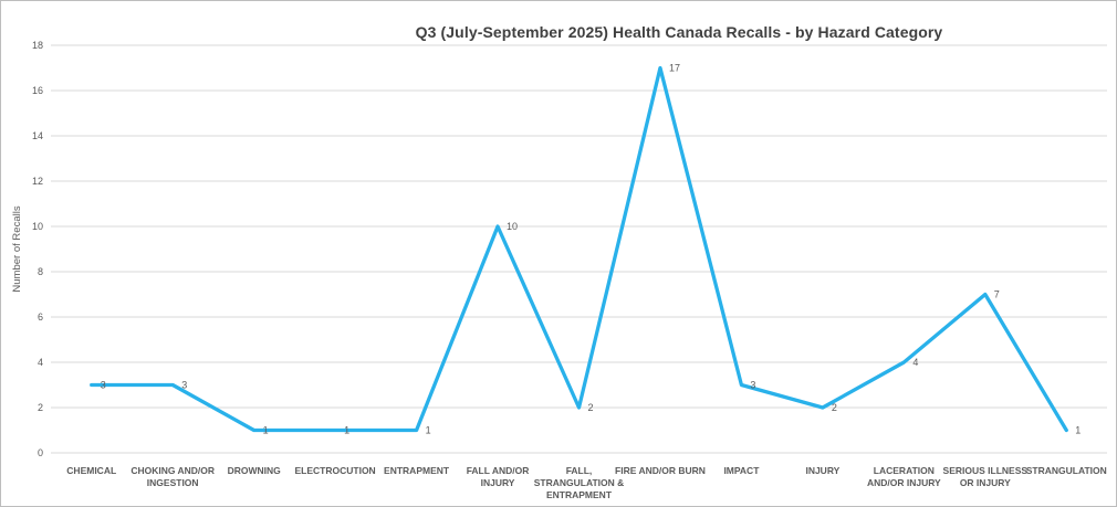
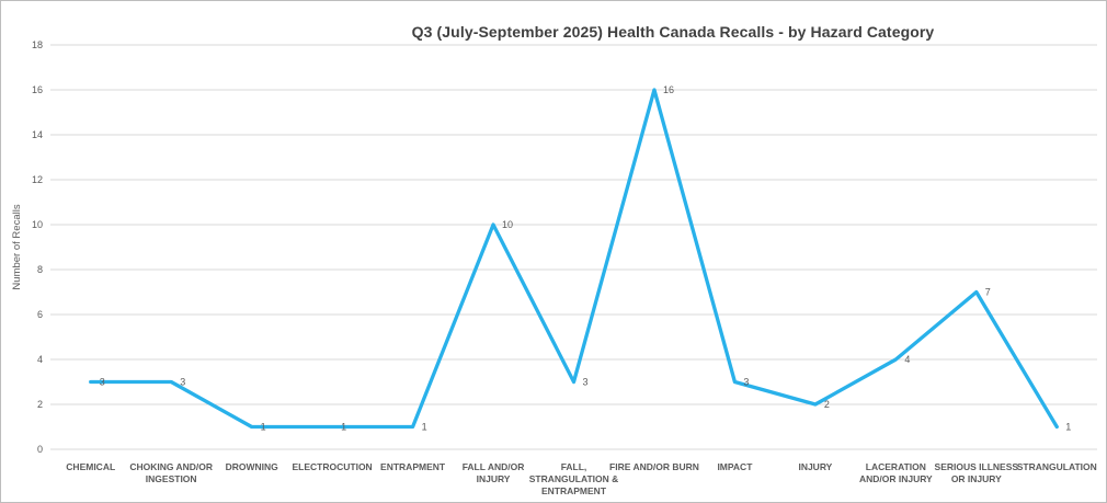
FALL, STRANGULATION & ENTRAPMENT: 2 -> 3
FIRE AND/OR BURN: 17 -> 16
